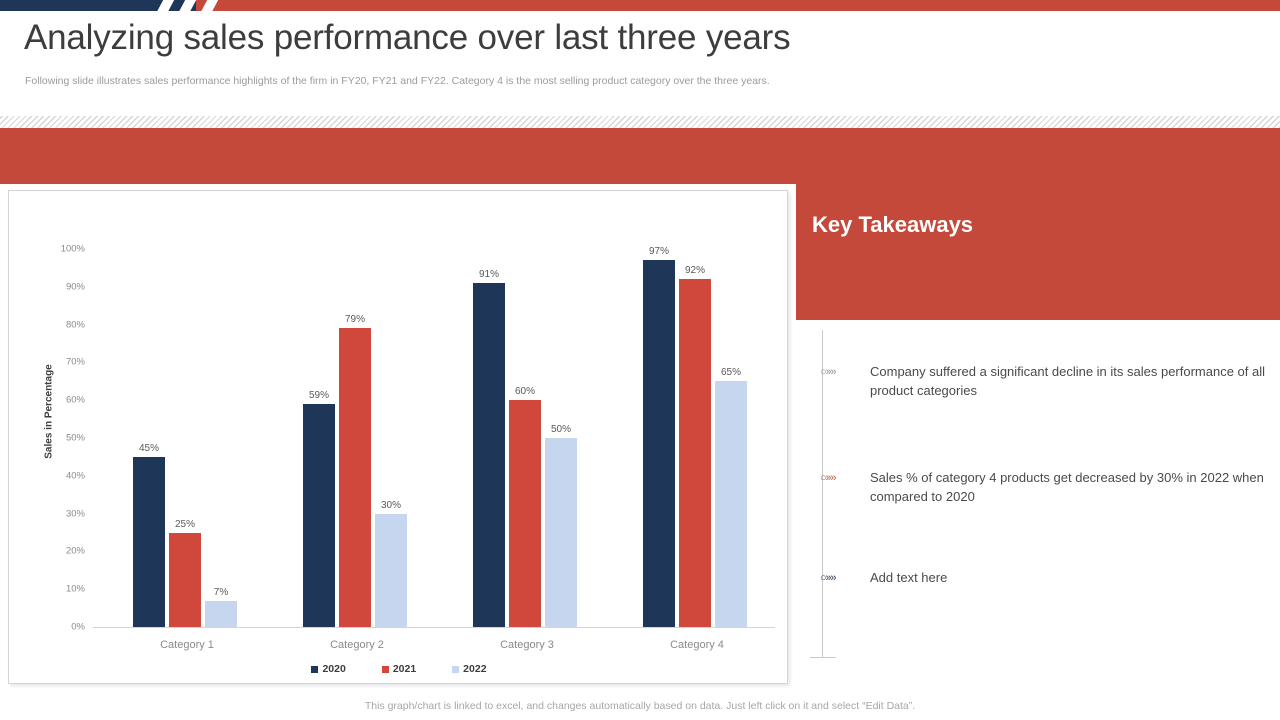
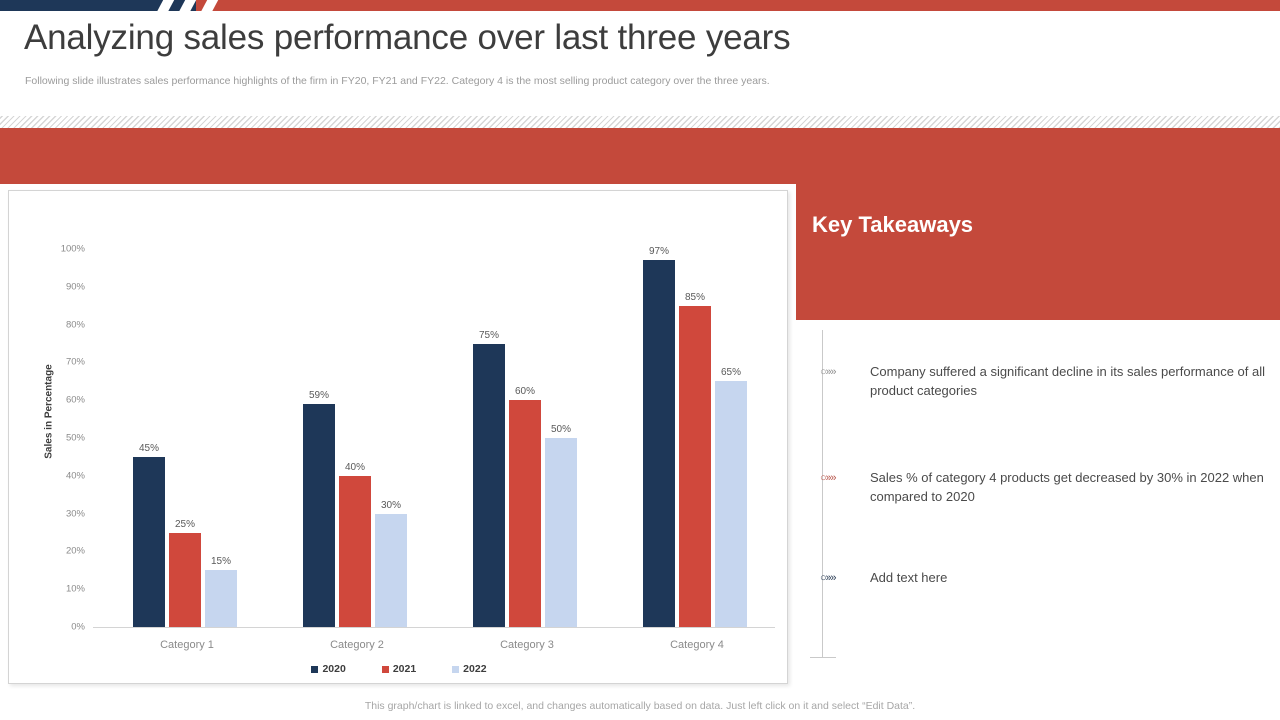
2022/Category 1: 7% -> 15%
2021/Category 2: 79% -> 40%
2020/Category 3: 91% -> 75%
2021/Category 4: 92% -> 85%
